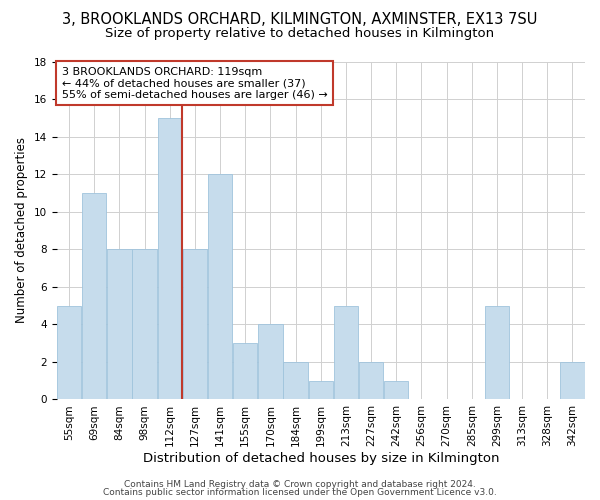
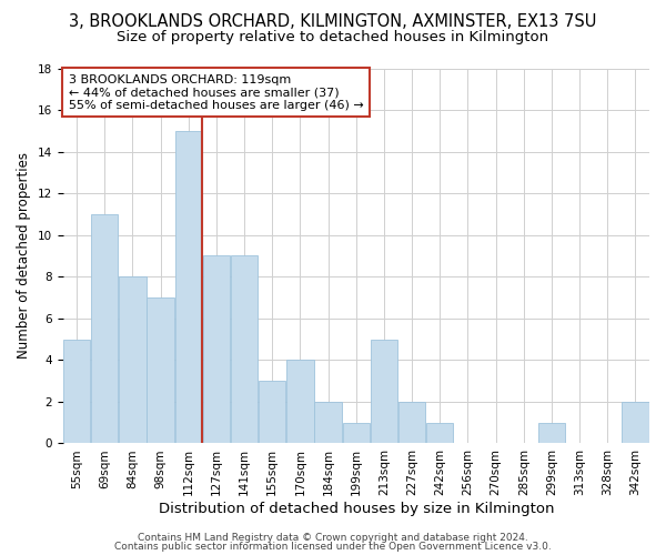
98sqm: 8 -> 7
127sqm: 8 -> 9
141sqm: 12 -> 9
299sqm: 5 -> 1
